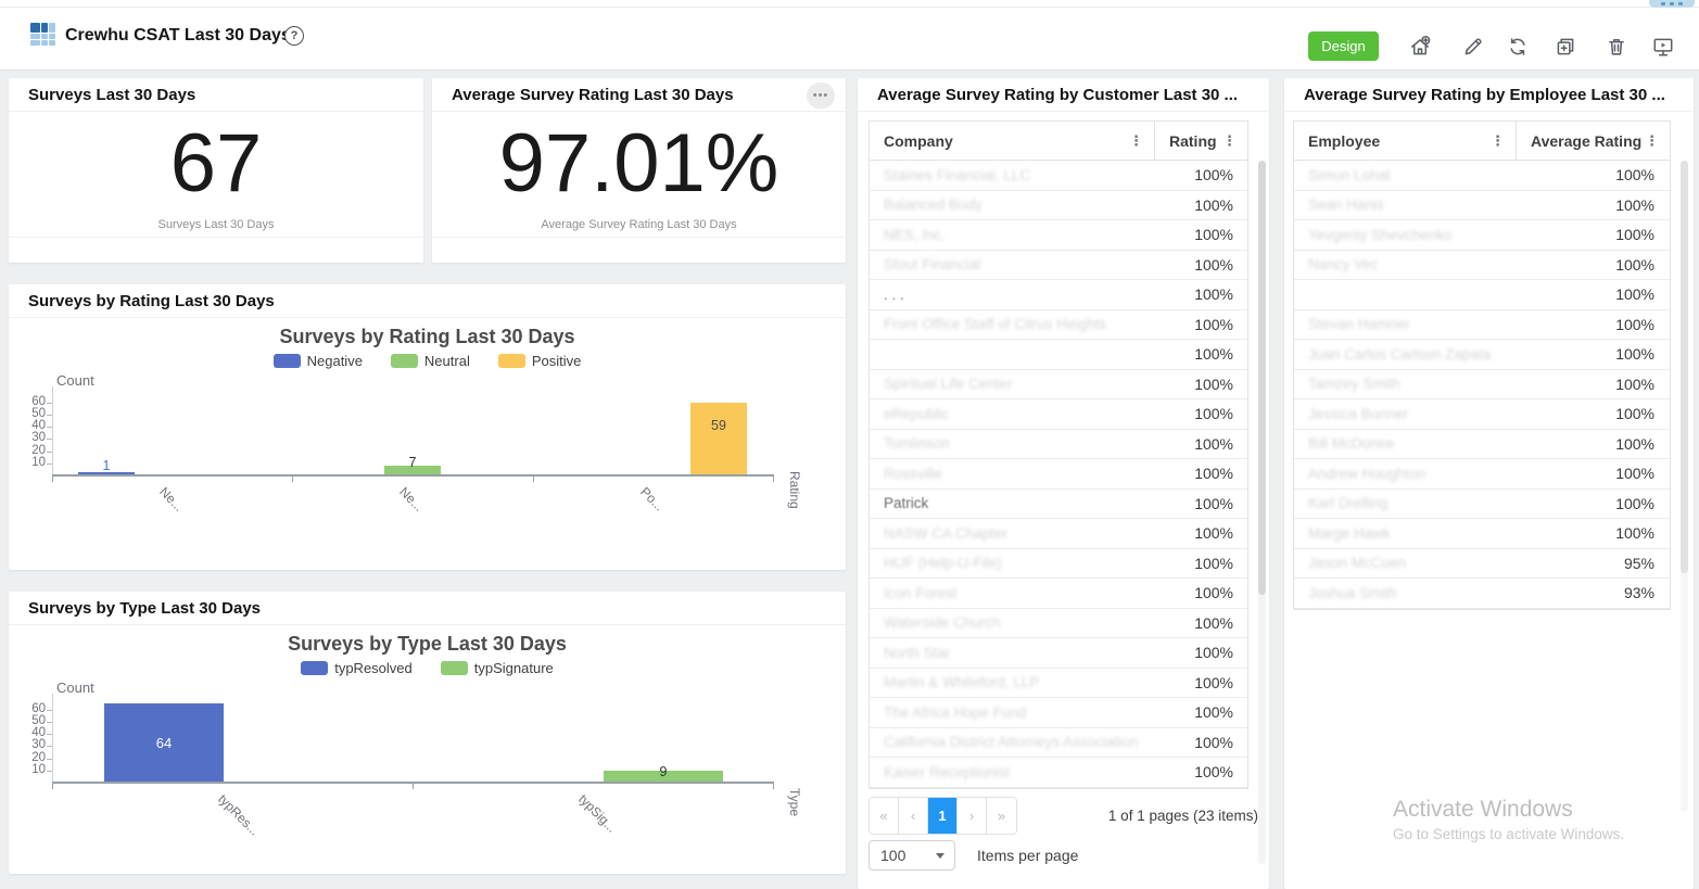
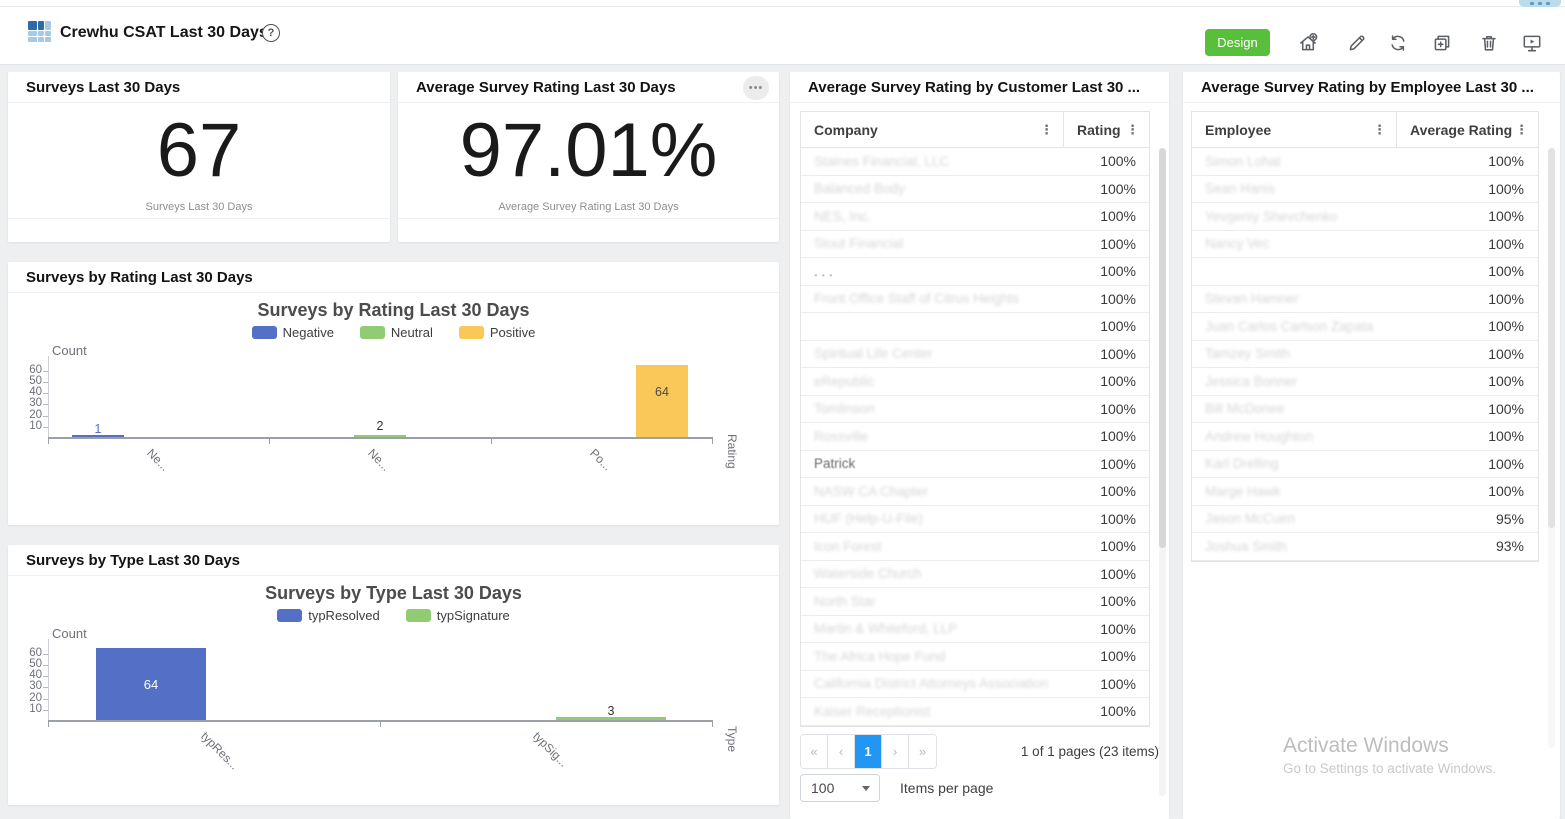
Surveys by Rating Last 30 Days/Neutral: 7 -> 2
Surveys by Rating Last 30 Days/Positive: 59 -> 64
Surveys by Type Last 30 Days/typSignature: 9 -> 3
